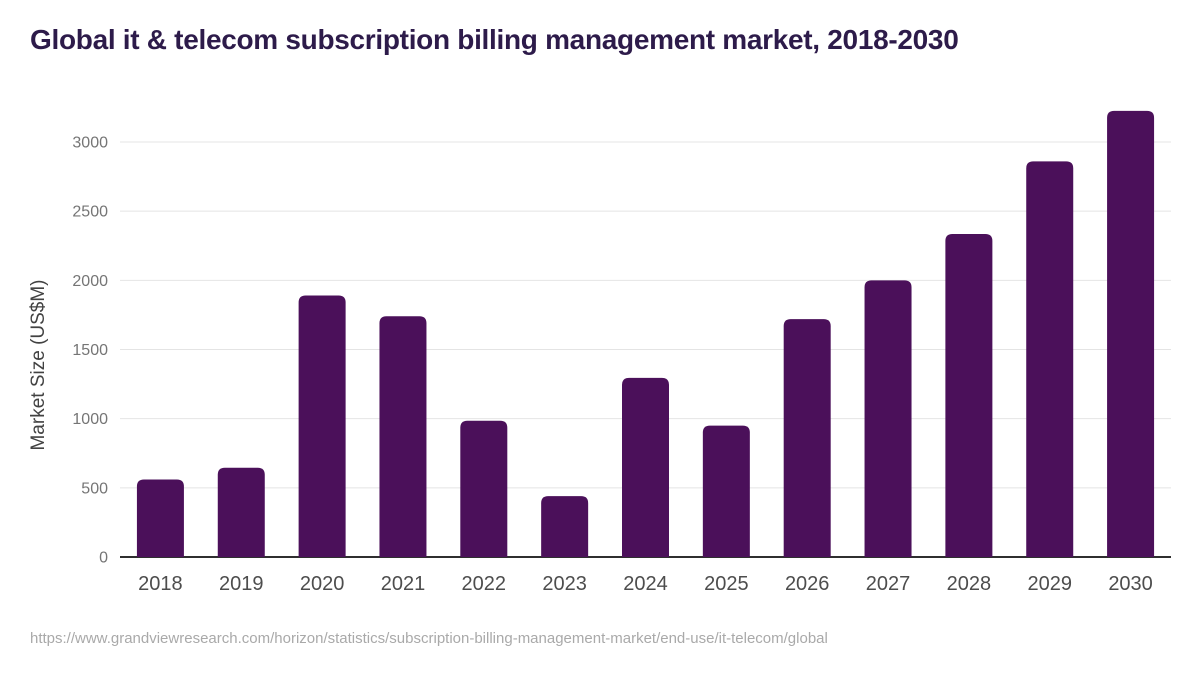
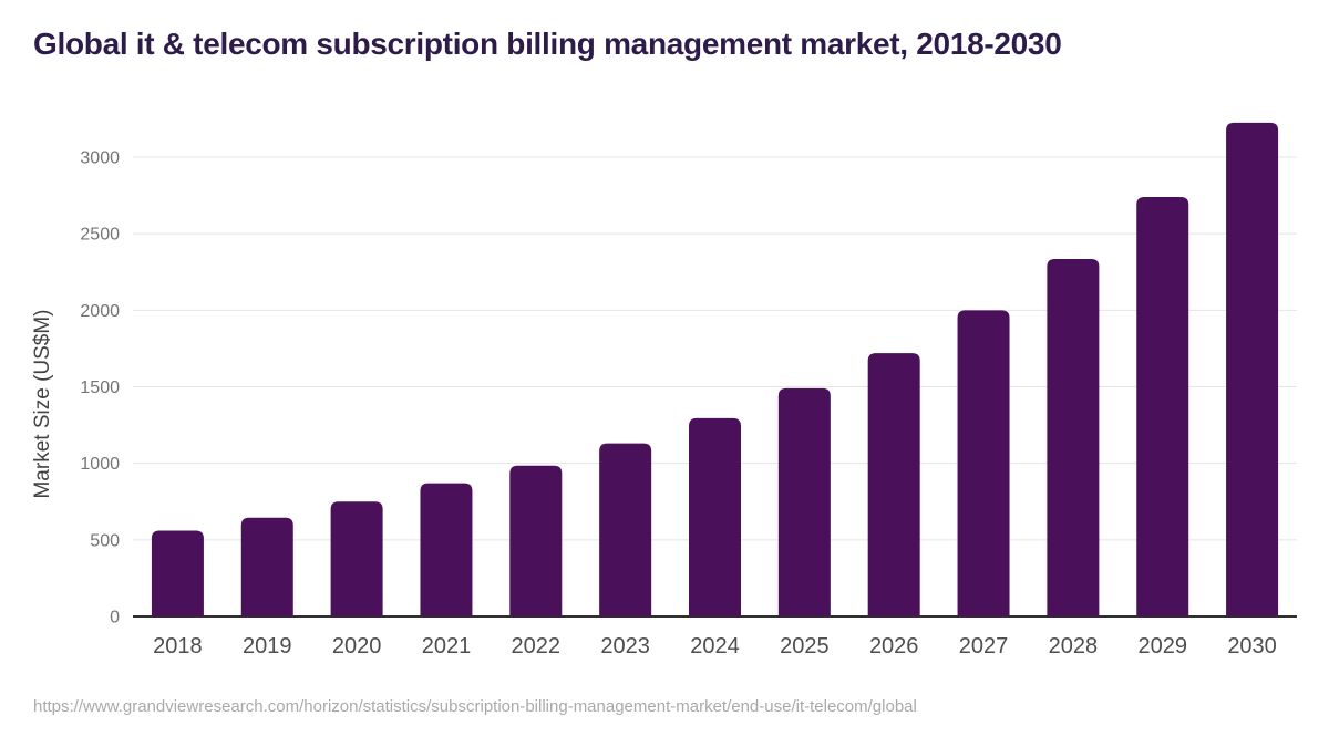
2020: 1890 -> 750
2021: 1740 -> 870
2023: 440 -> 1130
2025: 950 -> 1490
2029: 2860 -> 2740
